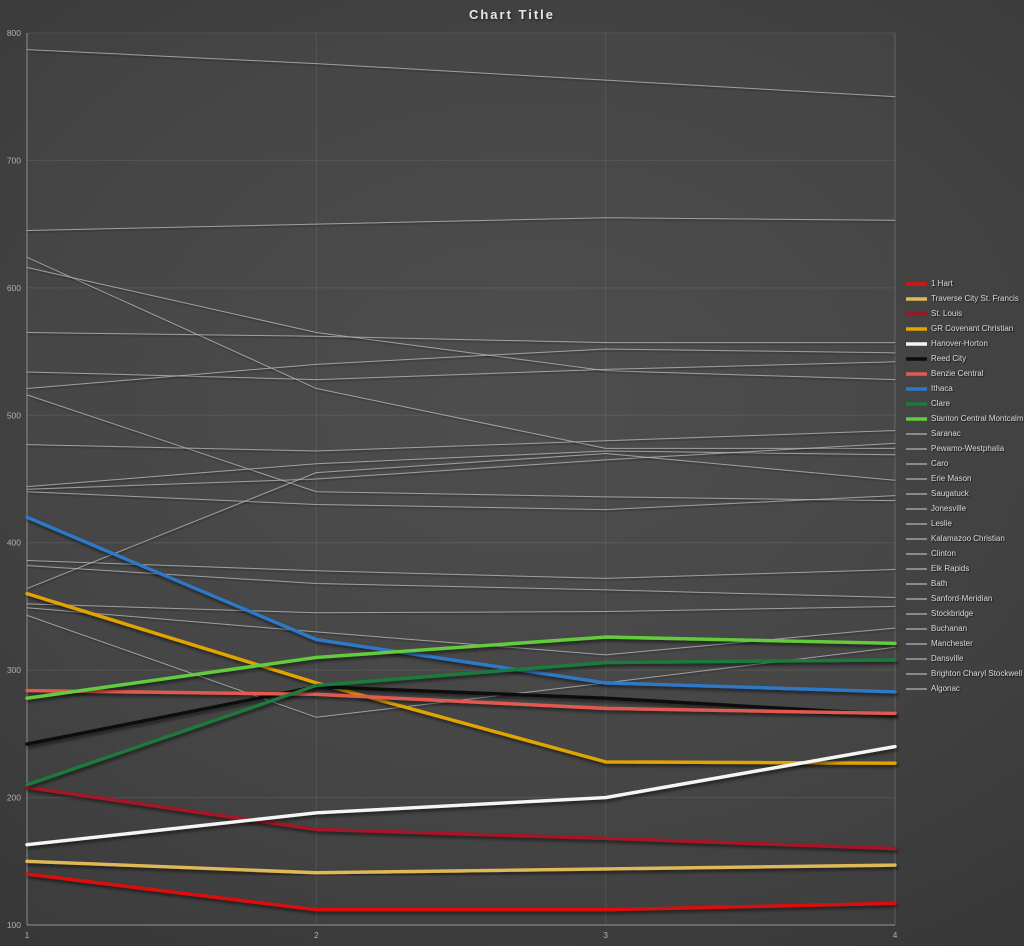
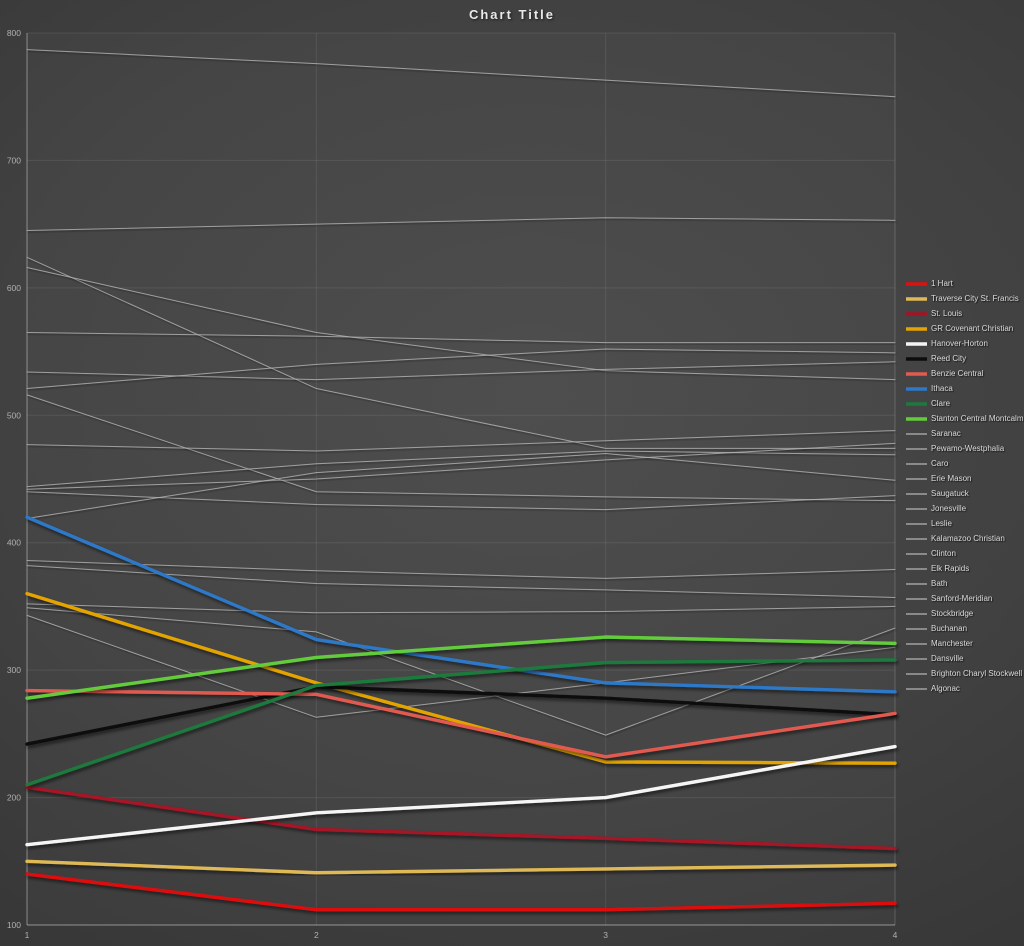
Buchanan/1: 364 -> 419
Benzie Central/3: 270 -> 232
Algonac/3: 312 -> 249
